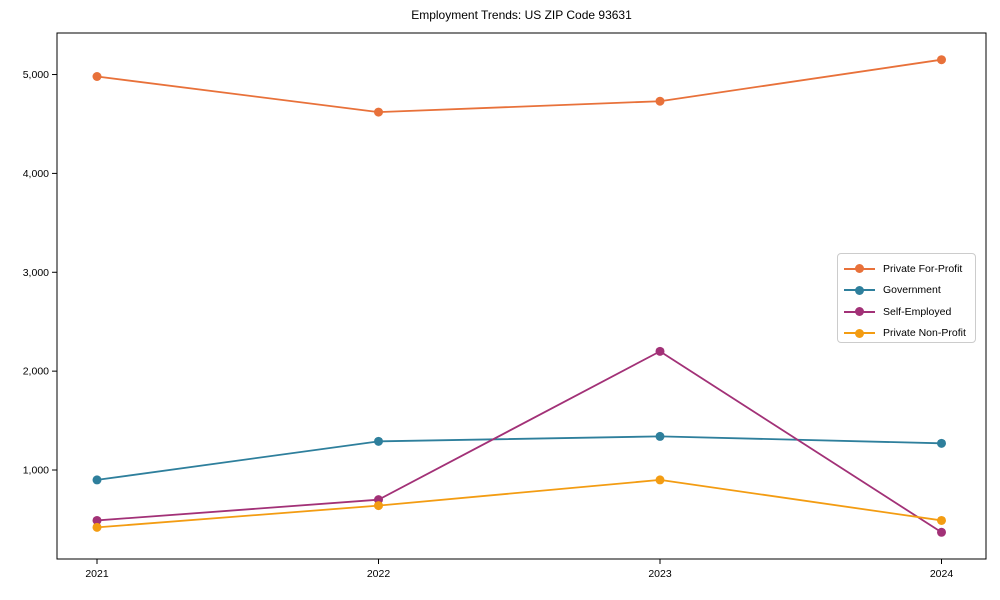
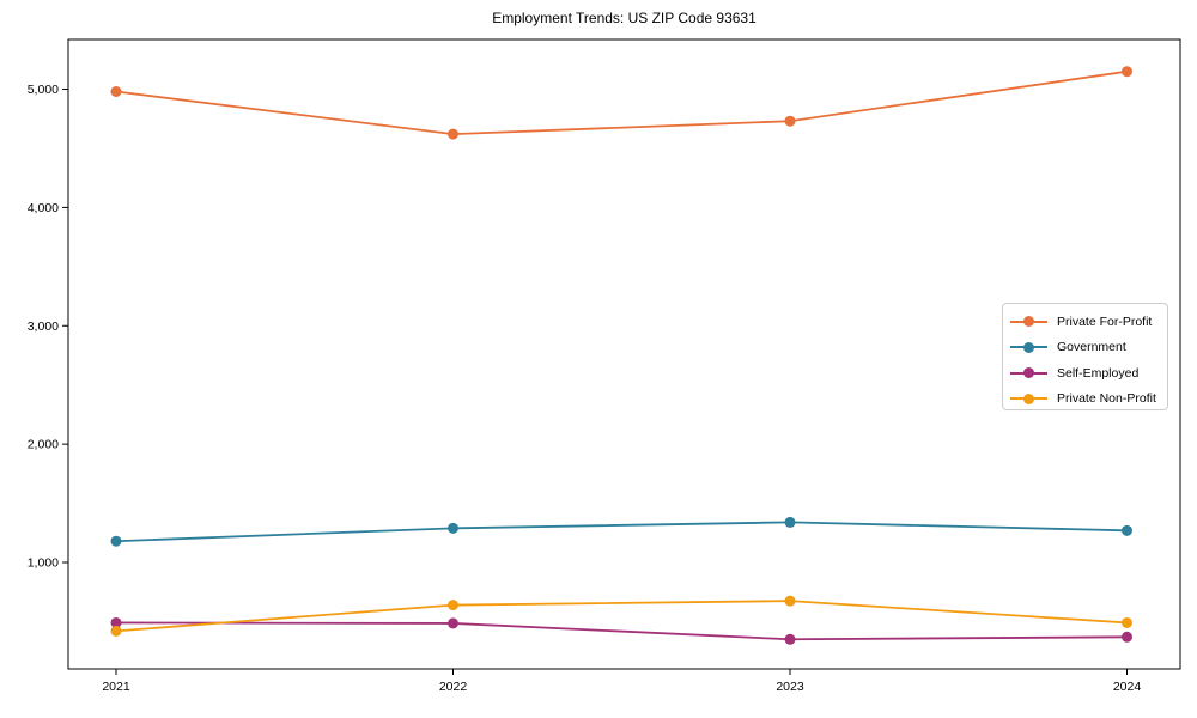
Government/2021: 900 -> 1200
Self-Employed/2022: 700 -> 500
Self-Employed/2023: 2200 -> 400
Private Non-Profit/2023: 900 -> 700
